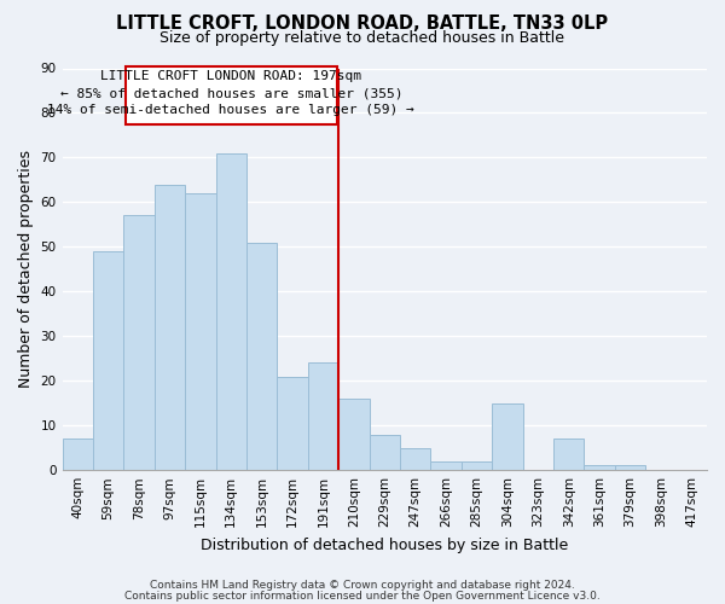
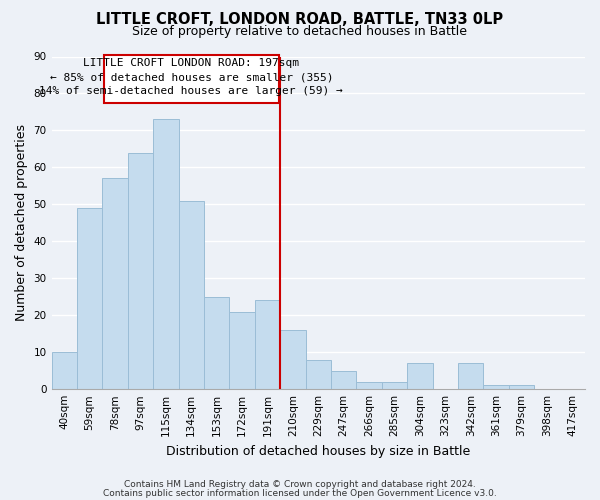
40sqm: 7 -> 10
115sqm: 62 -> 73
134sqm: 71 -> 51
153sqm: 51 -> 25
304sqm: 15 -> 7
